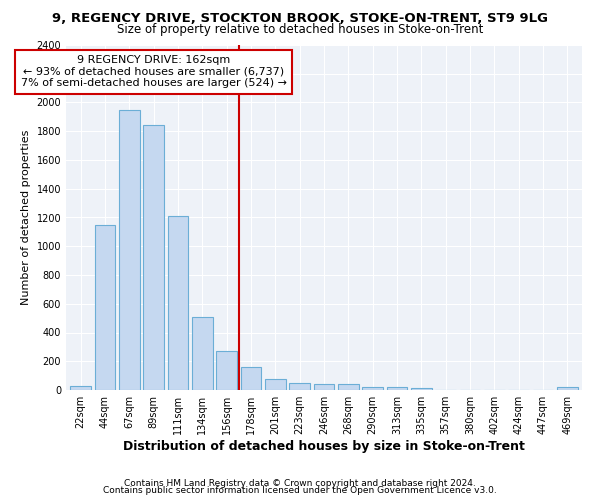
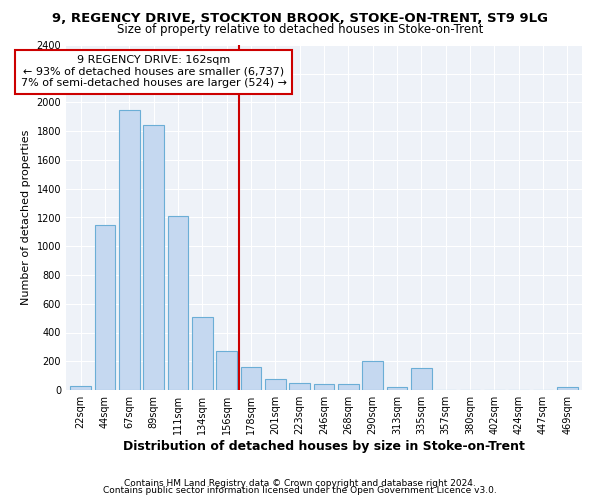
290sqm: 20 -> 200
335sqm: 20 -> 150
